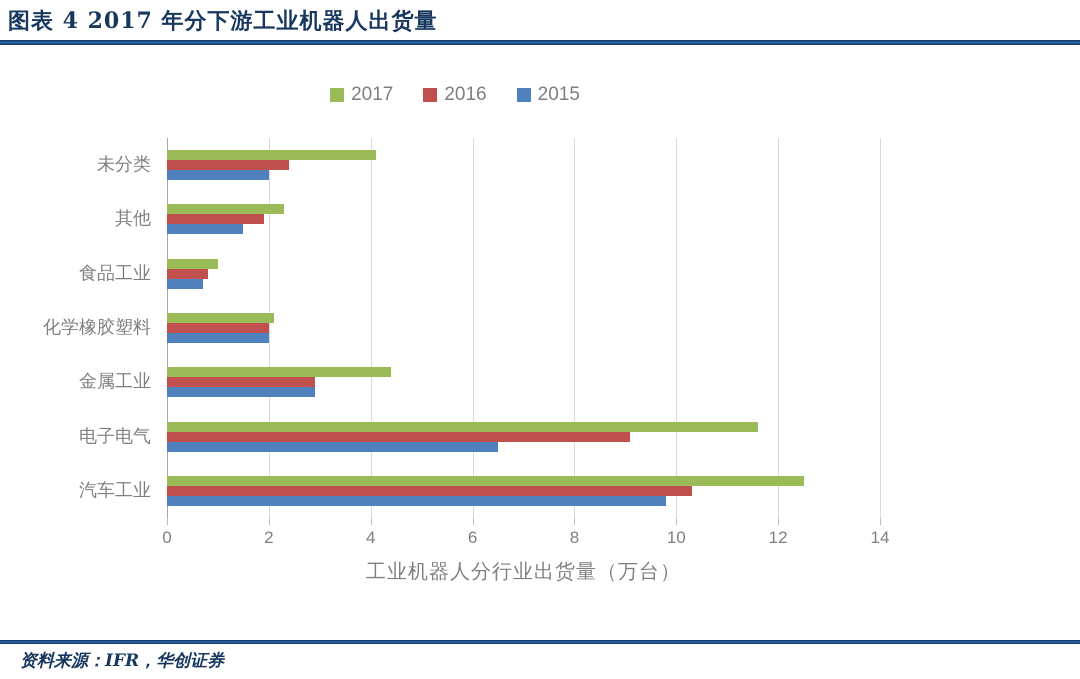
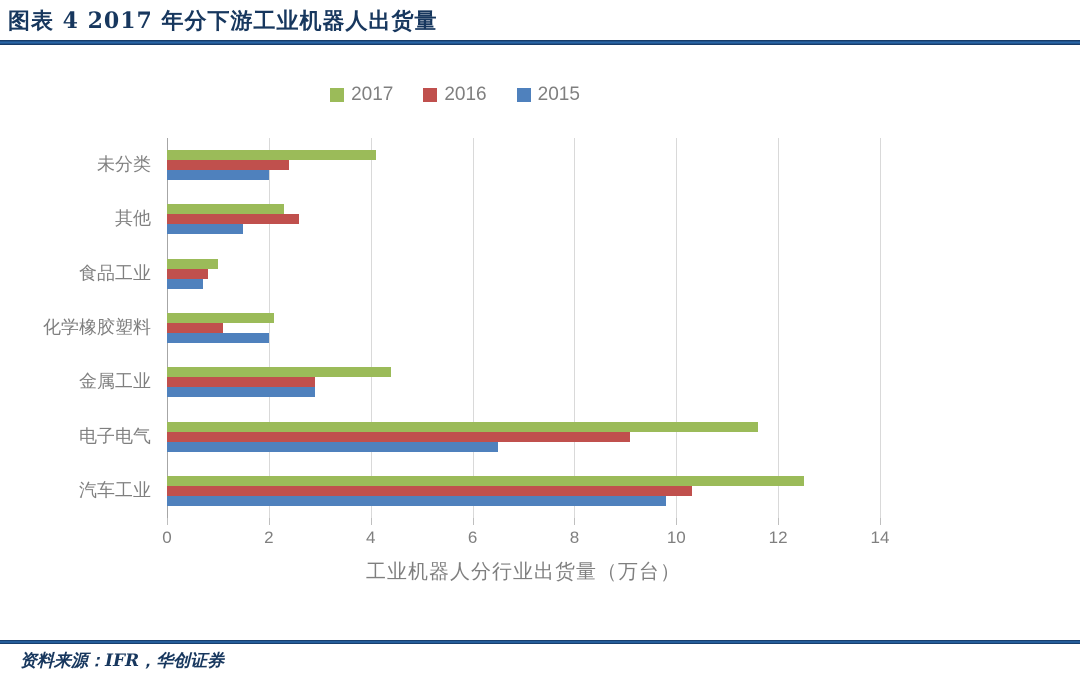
2016/其他: 1.9 -> 2.6
2016/化学橡胶塑料: 2.0 -> 1.1
